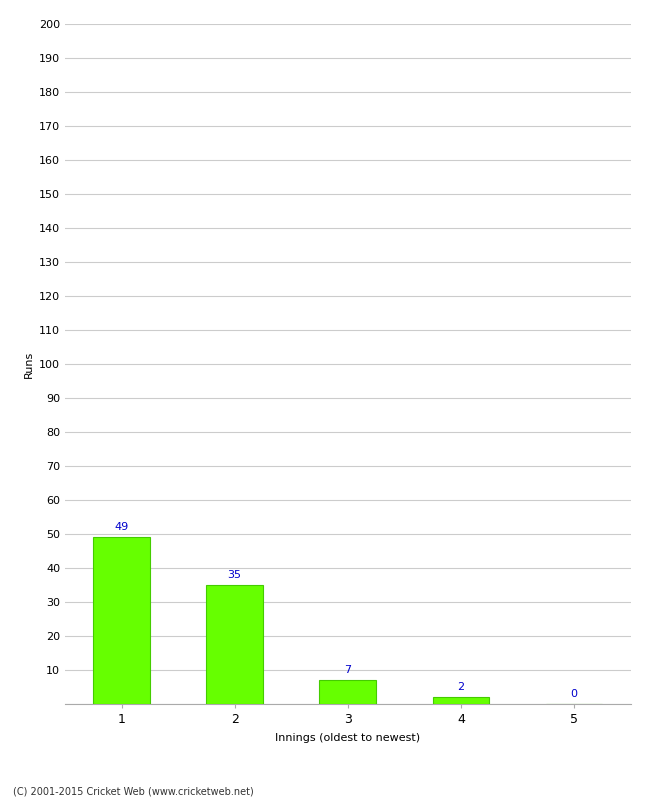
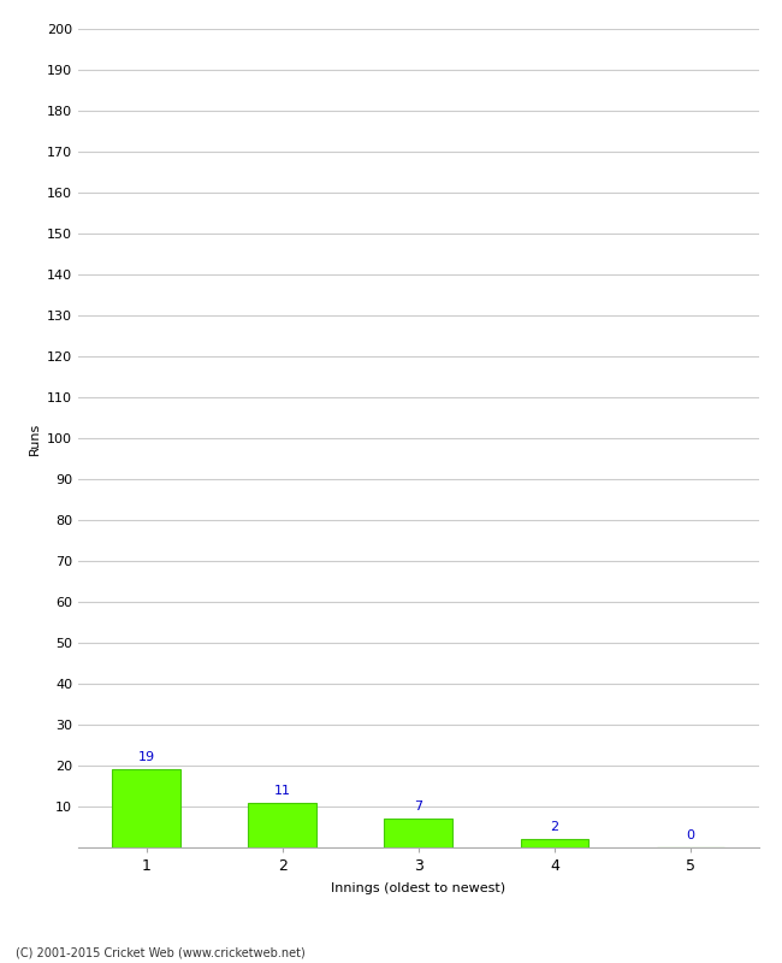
1: 49 -> 19
2: 35 -> 11
